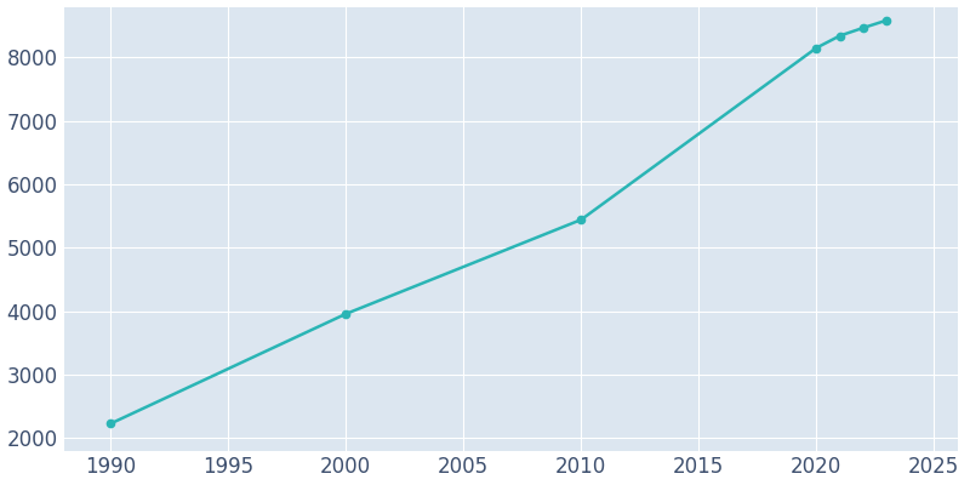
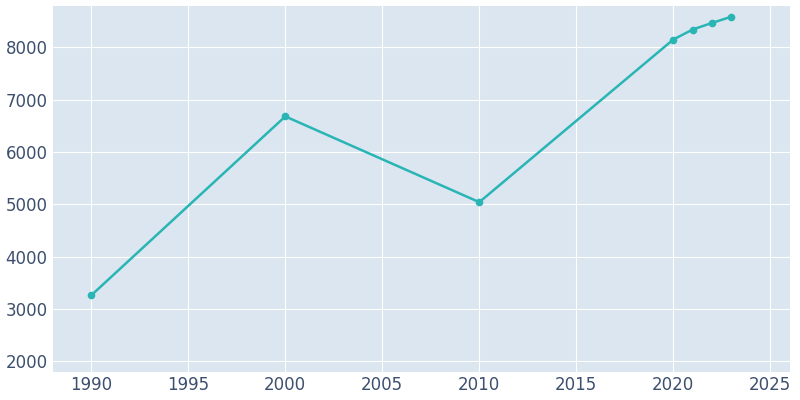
1990: 2230 -> 3260
2000: 3960 -> 6680
2010: 5440 -> 5040
